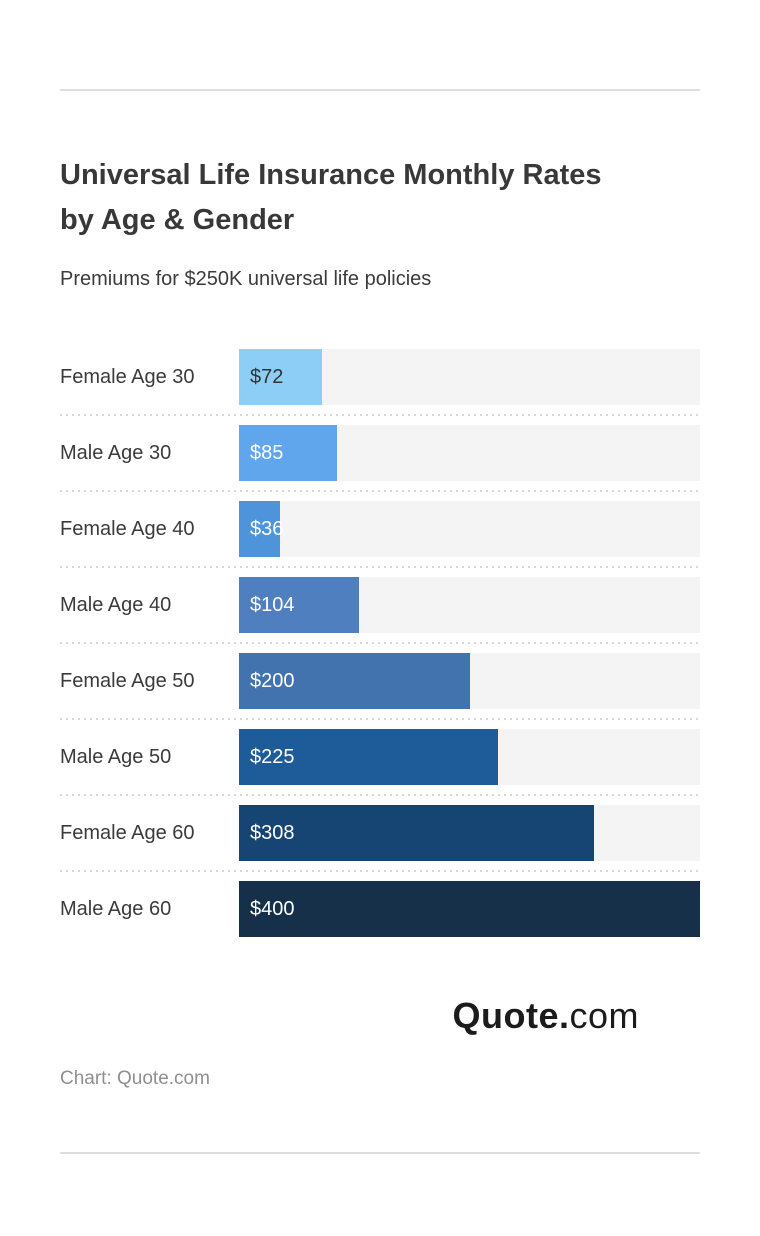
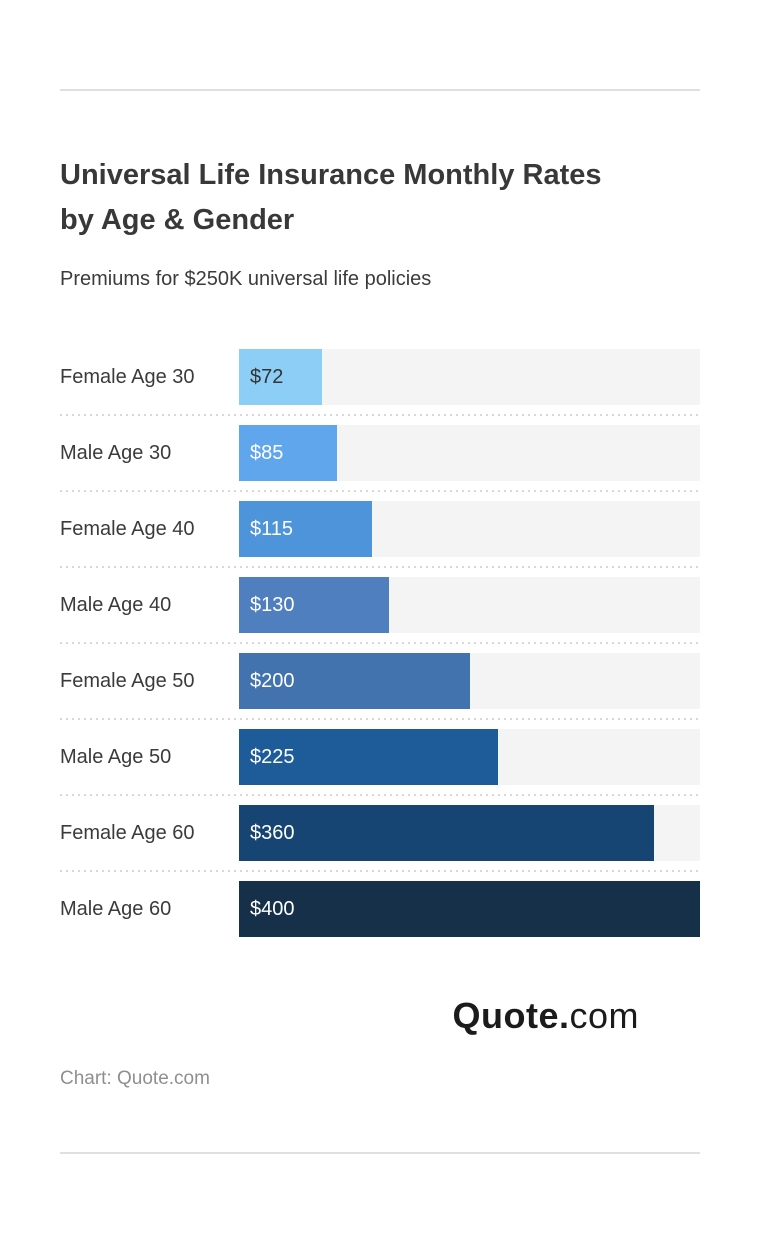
Female Age 40: $36 -> $115
Male Age 40: $104 -> $130
Female Age 60: $308 -> $360
